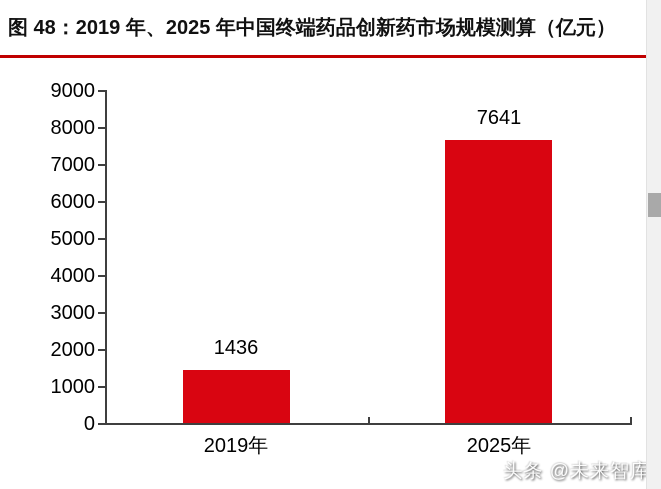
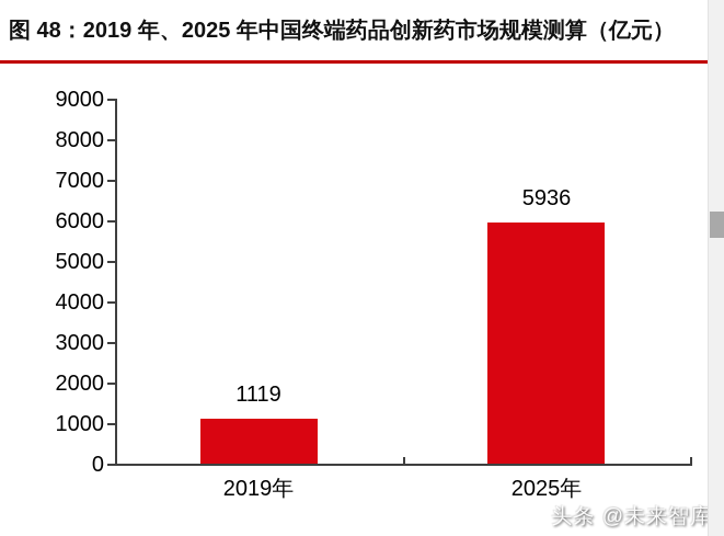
2019年: 1436 -> 1119
2025年: 7641 -> 5936
